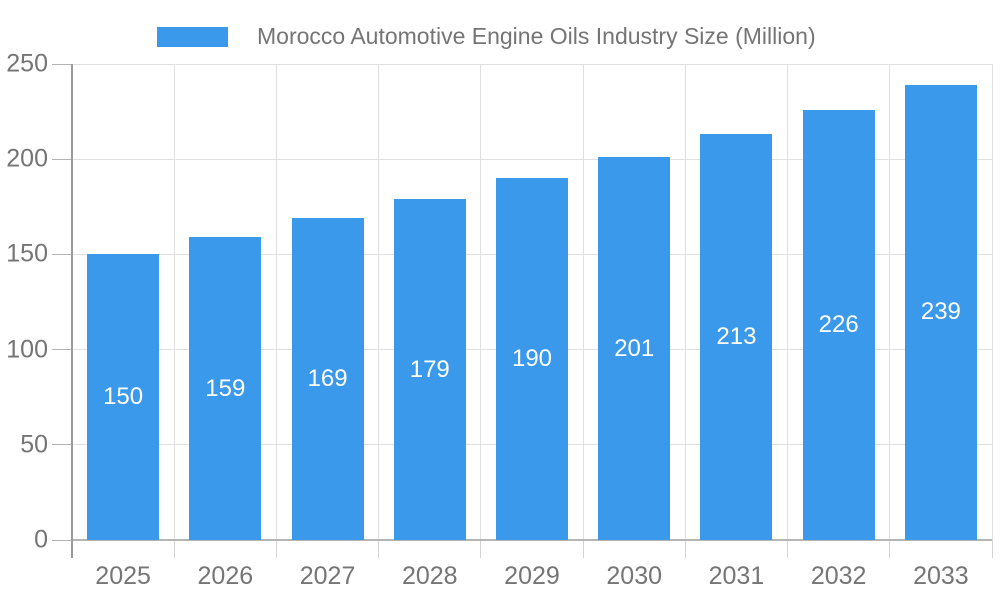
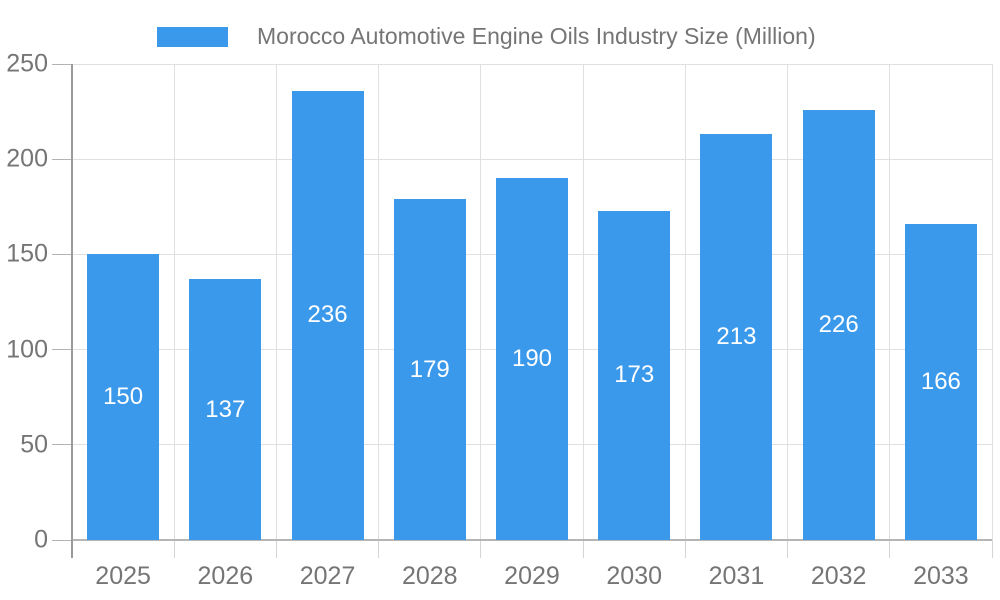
2026: 159 -> 137
2027: 169 -> 236
2030: 201 -> 173
2033: 239 -> 166
